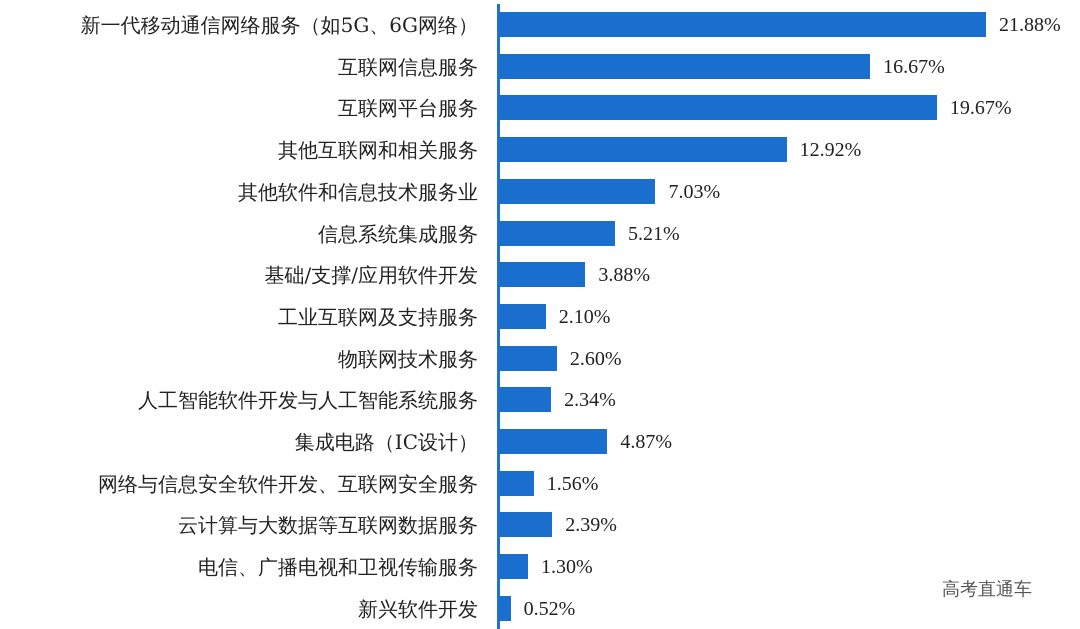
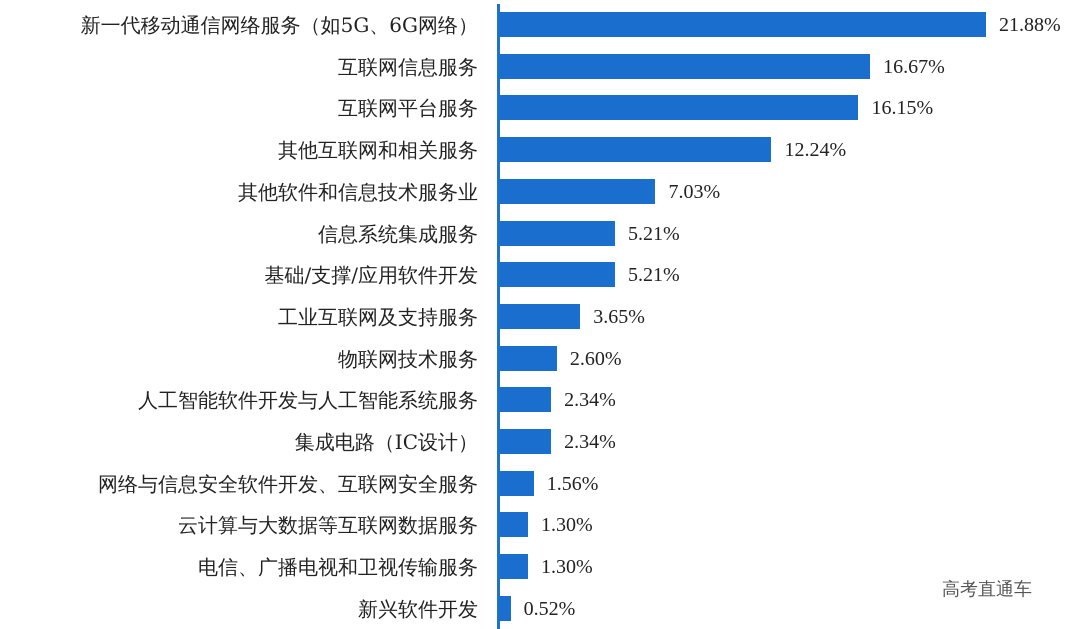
互联网平台服务: 19.67% -> 16.15%
其他互联网和相关服务: 12.92% -> 12.24%
基础/支撑/应用软件开发: 3.88% -> 5.21%
工业互联网及支持服务: 2.10% -> 3.65%
集成电路（IC设计）: 4.87% -> 2.34%
云计算与大数据等互联网数据服务: 2.39% -> 1.30%
